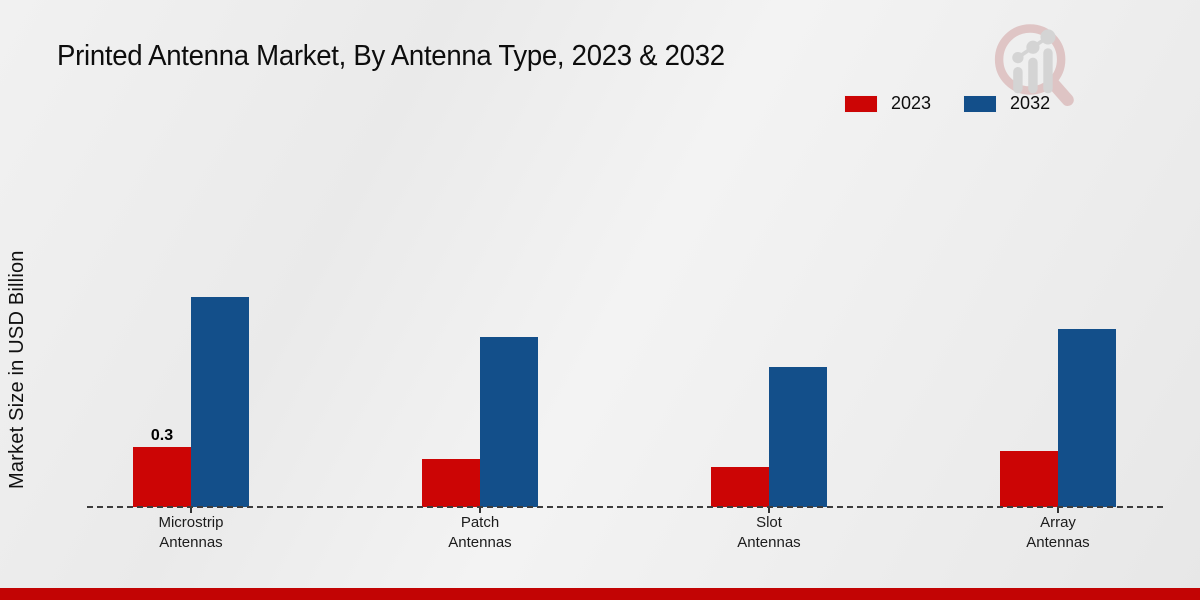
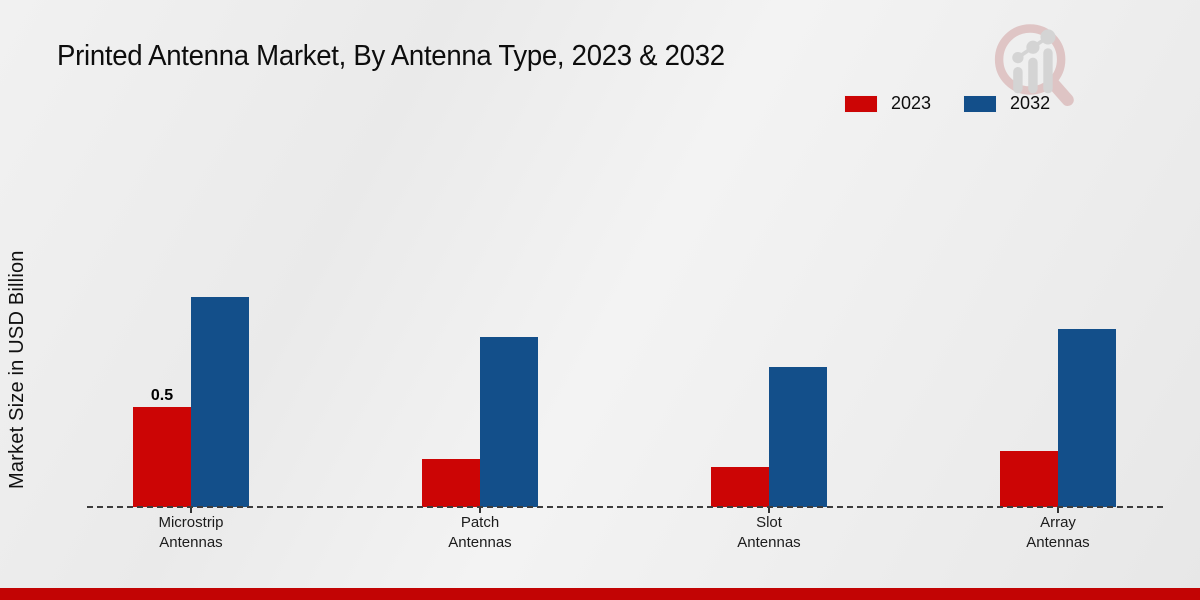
2023/Microstrip Antennas: 0.3 -> 0.5
